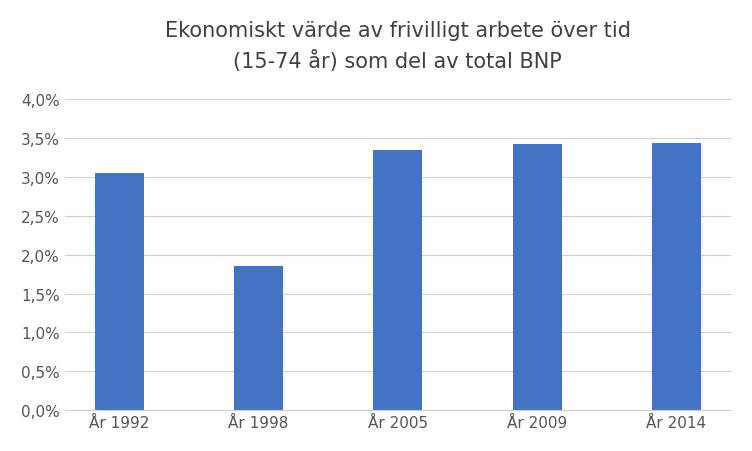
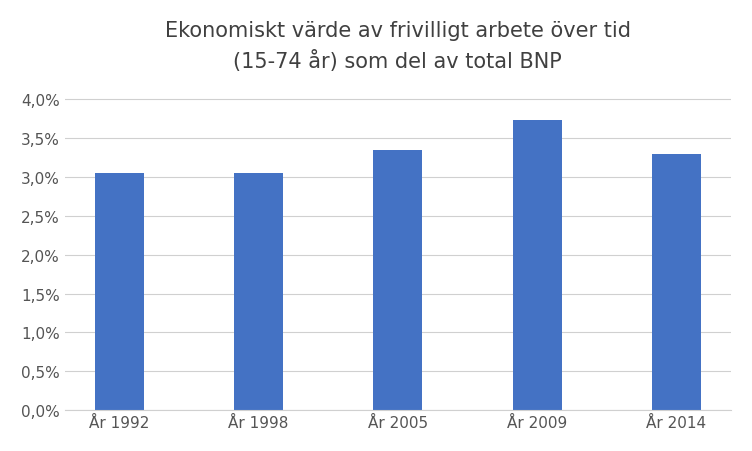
År 1998: 1,86% -> 3,05%
År 2009: 3,42% -> 3,73%
År 2014: 3,44% -> 3,30%
